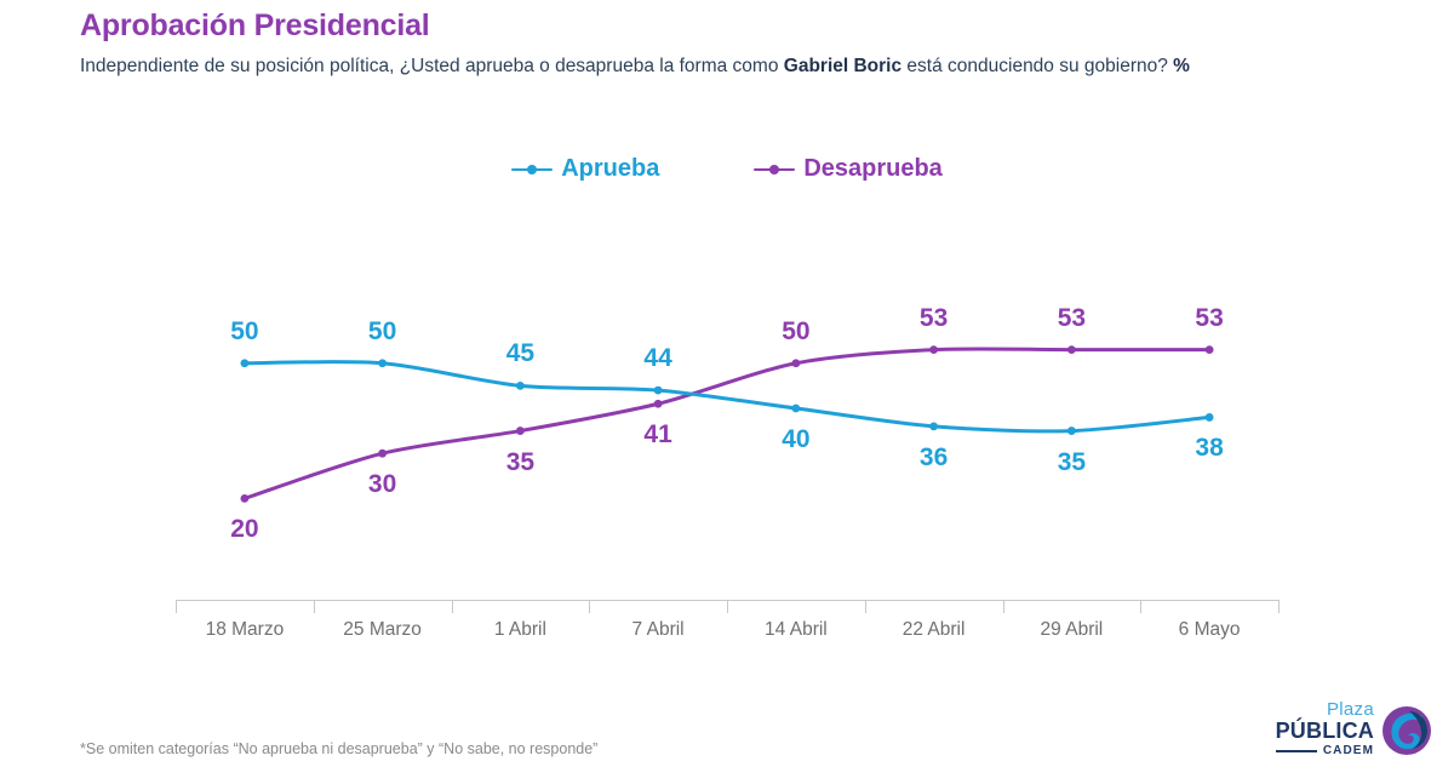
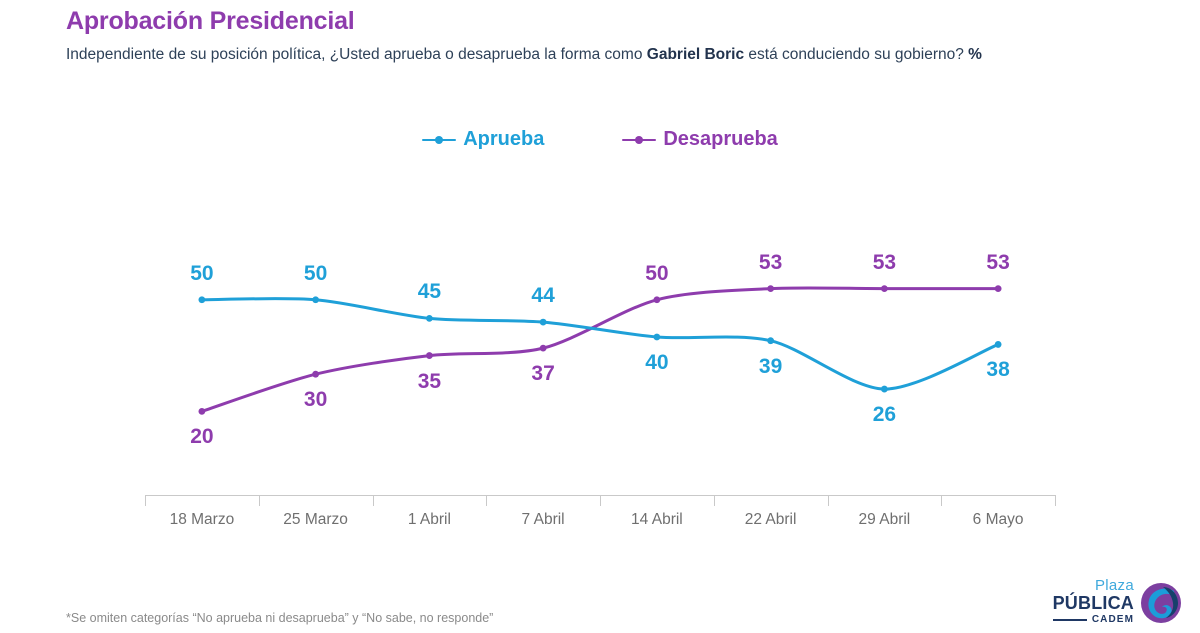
Desaprueba/7 Abril: 41 -> 37
Aprueba/22 Abril: 36 -> 39
Aprueba/29 Abril: 35 -> 26
